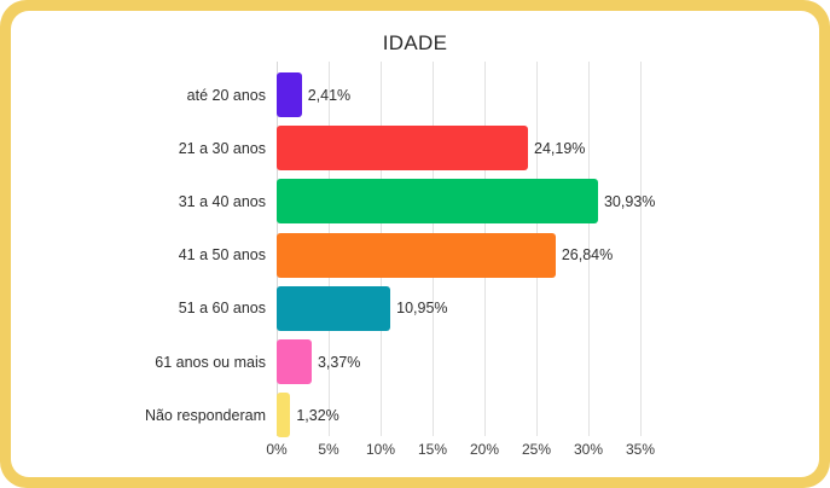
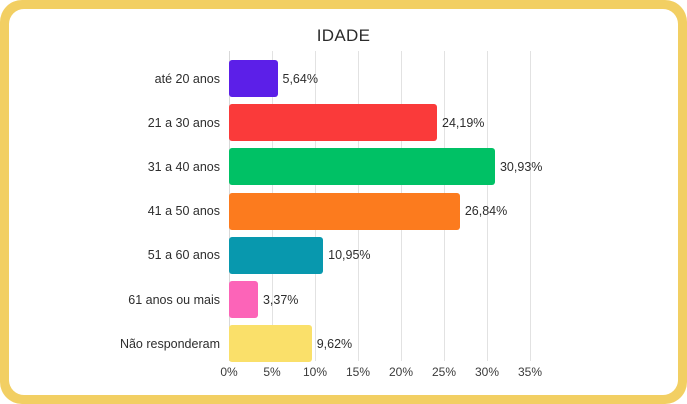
até 20 anos: 2,41% -> 5,64%
Não responderam: 1,32% -> 9,62%
